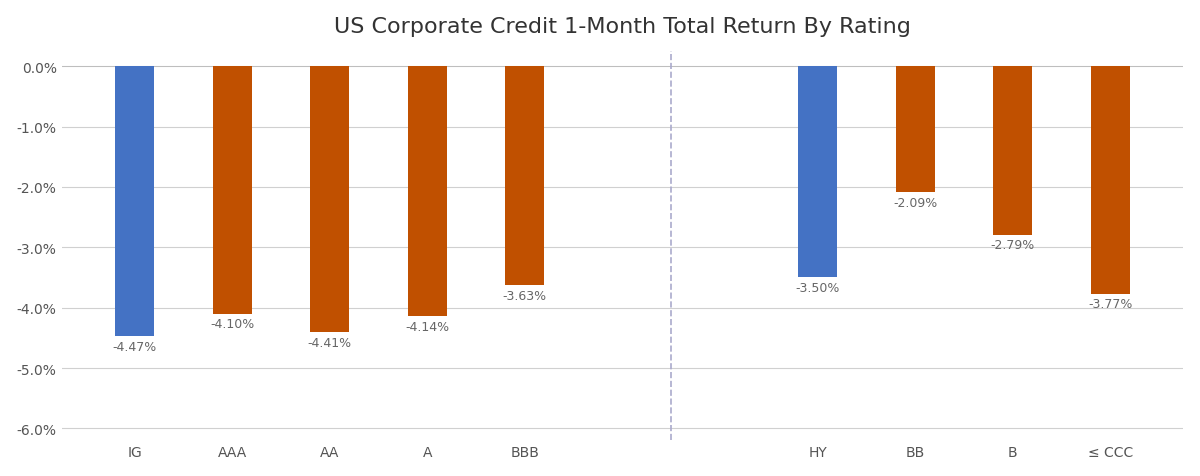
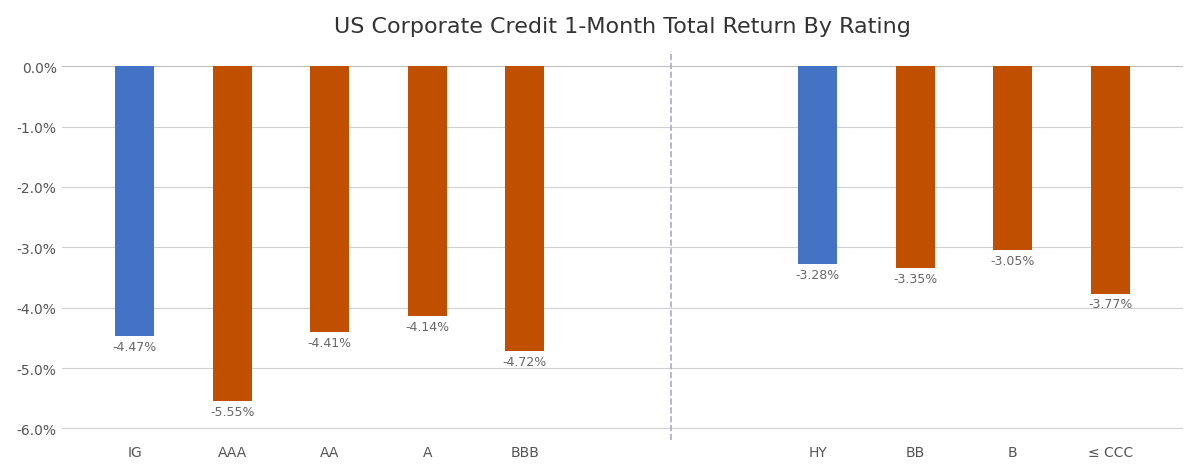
AAA: -4.10% -> -5.55%
BBB: -3.63% -> -4.72%
HY: -3.50% -> -3.28%
BB: -2.09% -> -3.35%
B: -2.79% -> -3.05%
